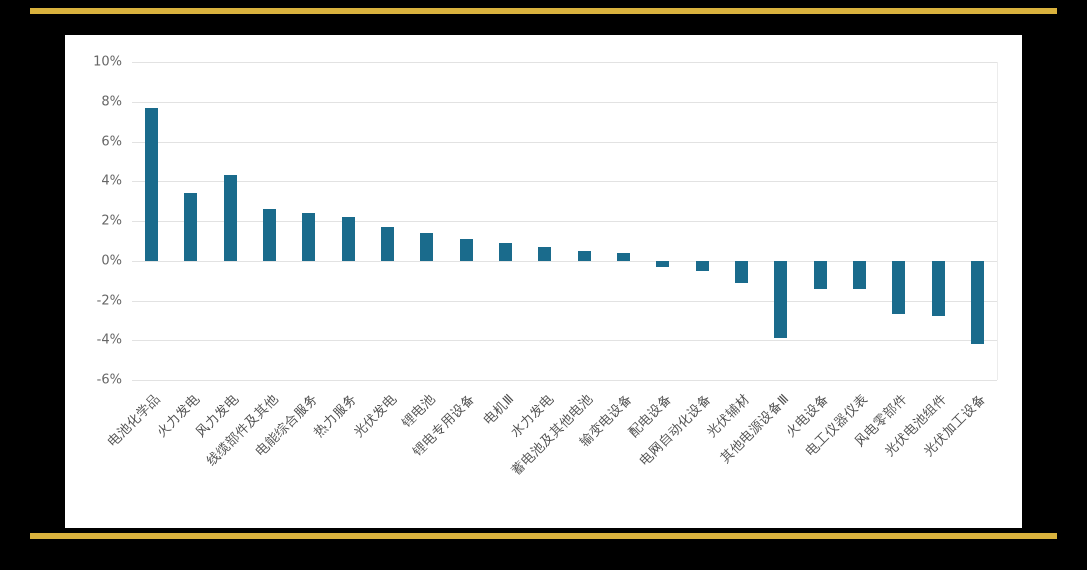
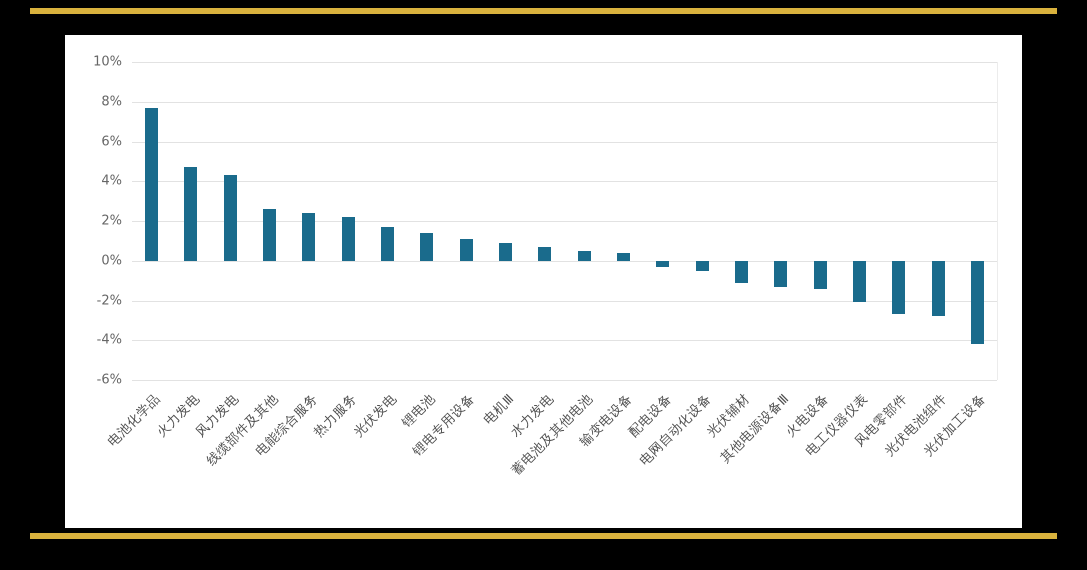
火力发电: 3.4% -> 4.7%
其他电源设备Ⅲ: -3.9% -> -1.3%
电工仪器仪表: -1.4% -> -2.1%
